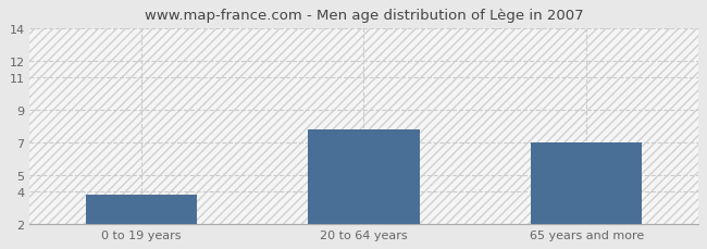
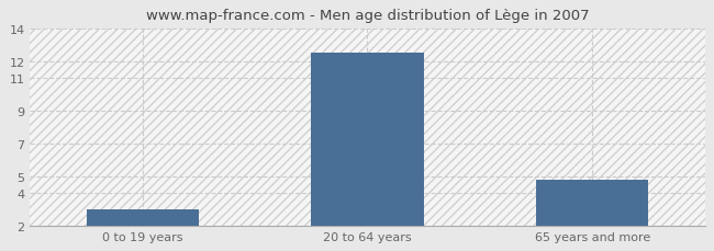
0 to 19 years: 3.8 -> 3.0
20 to 64 years: 7.8 -> 12.5
65 years and more: 7.0 -> 4.8
